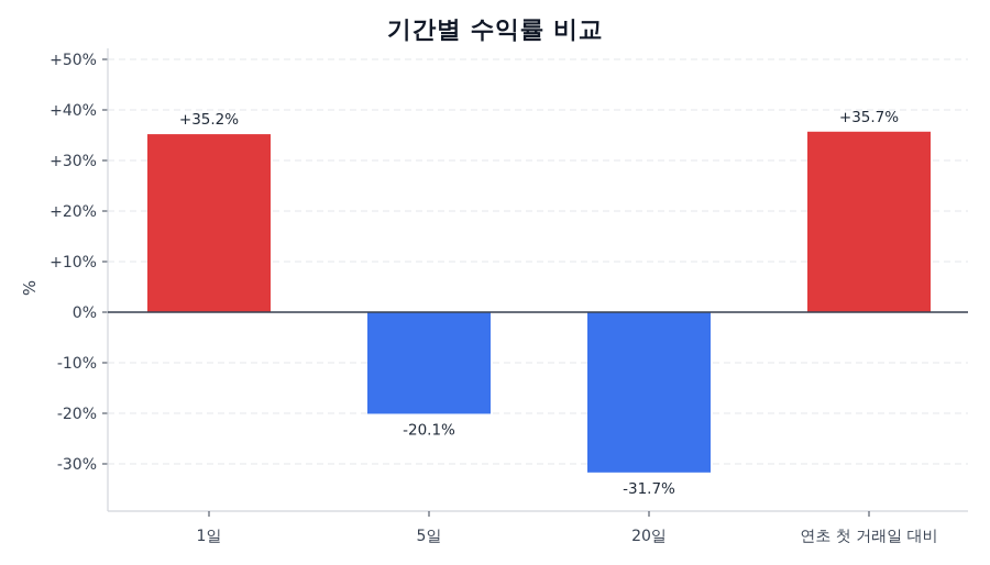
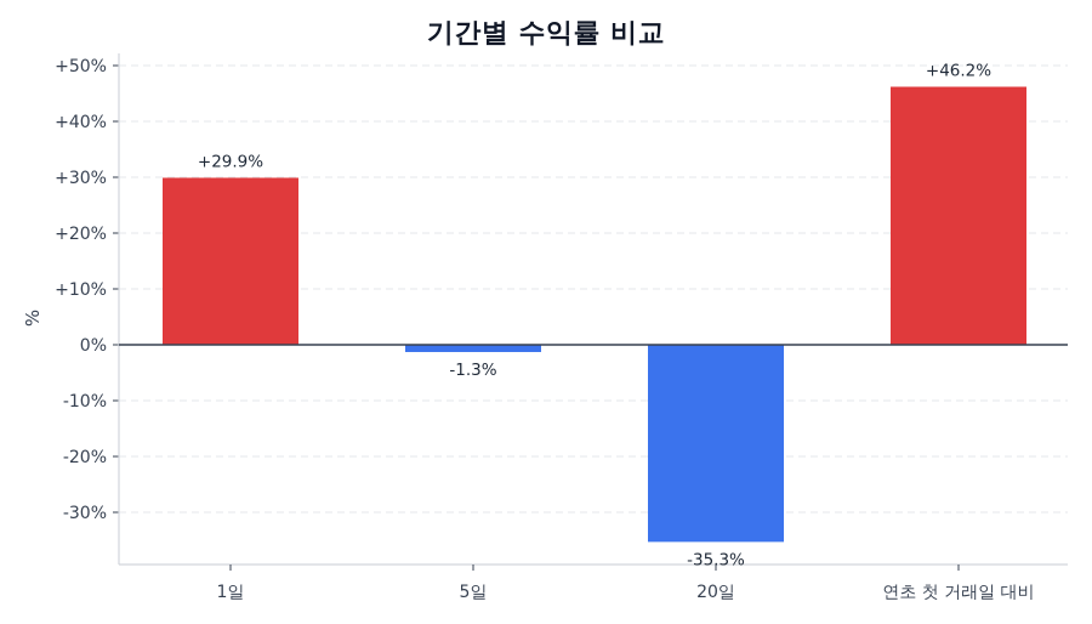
1일: +35.2% -> +29.9%
5일: -20.1% -> -1.3%
20일: -31.7% -> -35.3%
연초 첫 거래일 대비: +35.7% -> +46.2%
